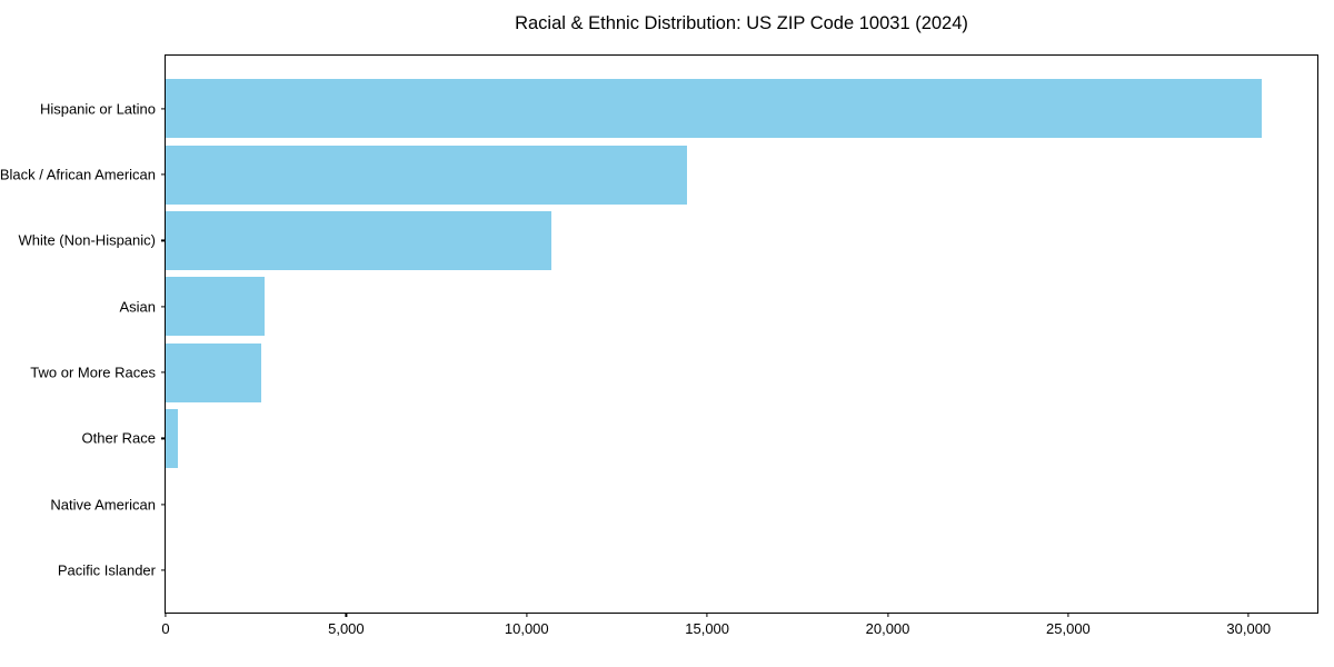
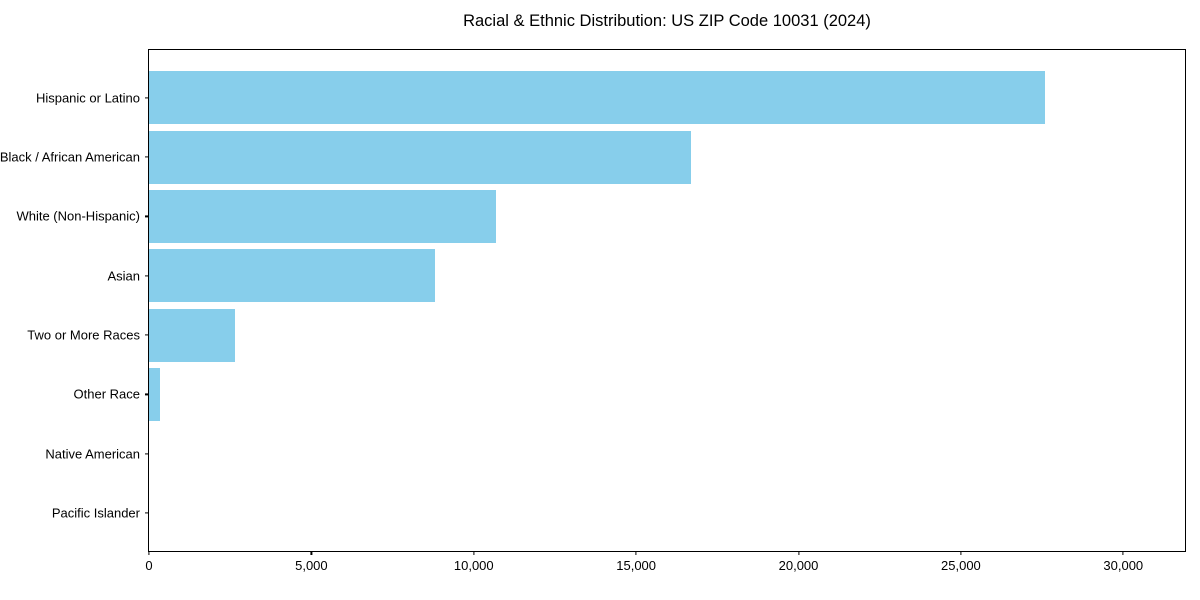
Hispanic or Latino: 30400 -> 27600
Black / African American: 14400 -> 16700
Asian: 2700 -> 8800
